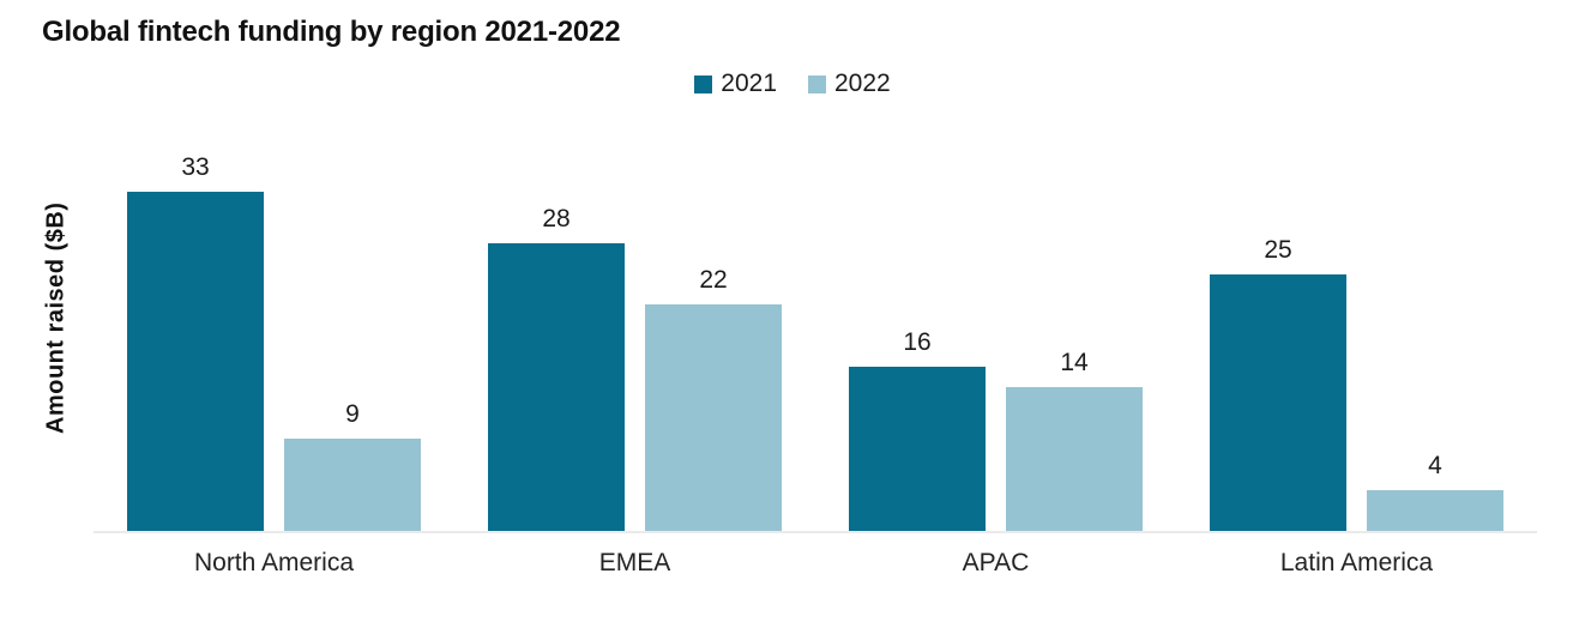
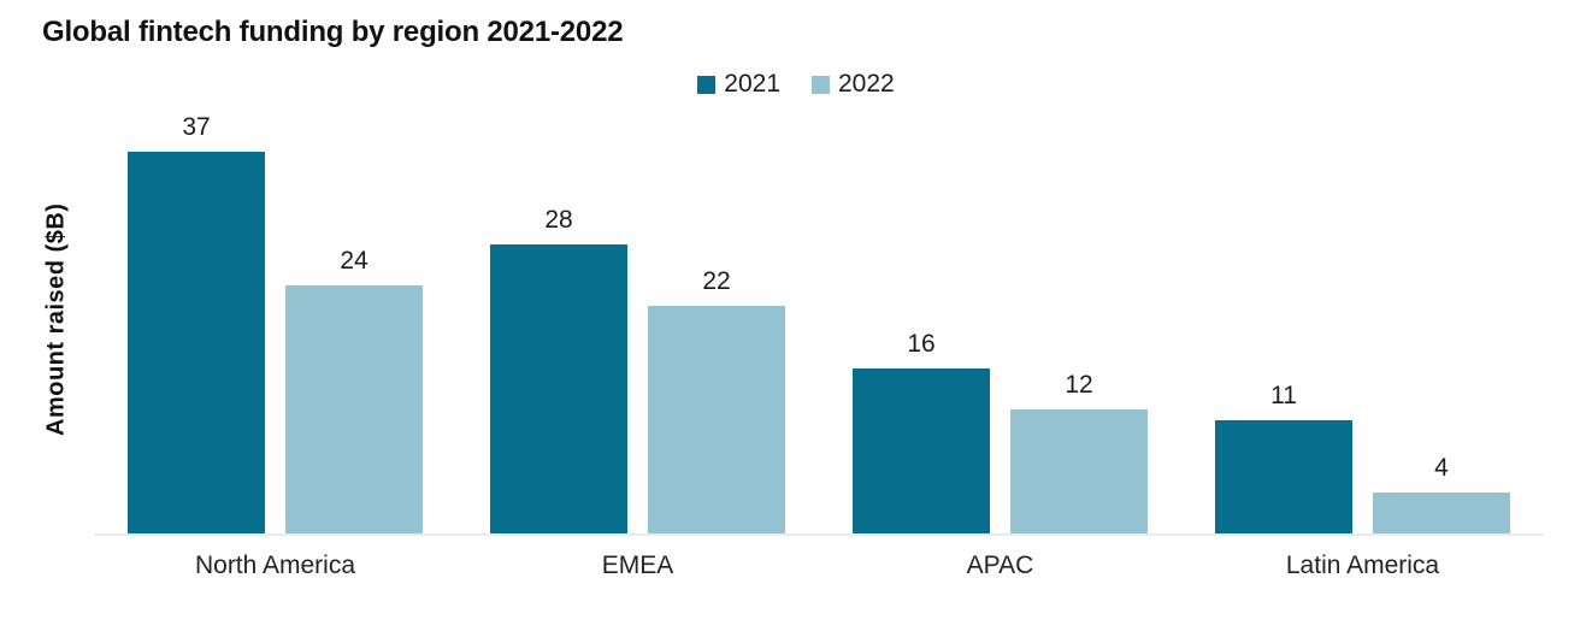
2021/North America: 33 -> 37
2022/North America: 9 -> 24
2022/APAC: 14 -> 12
2021/Latin America: 25 -> 11
